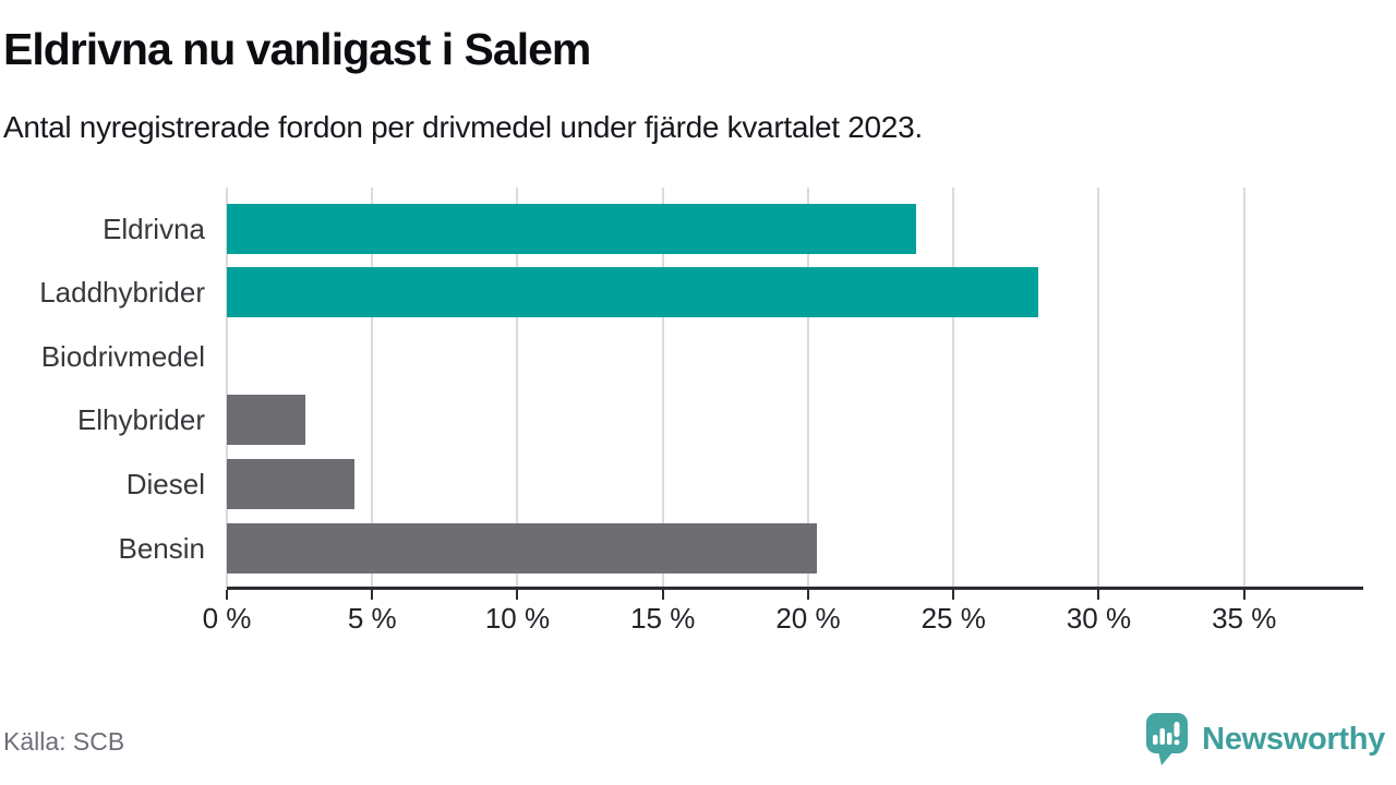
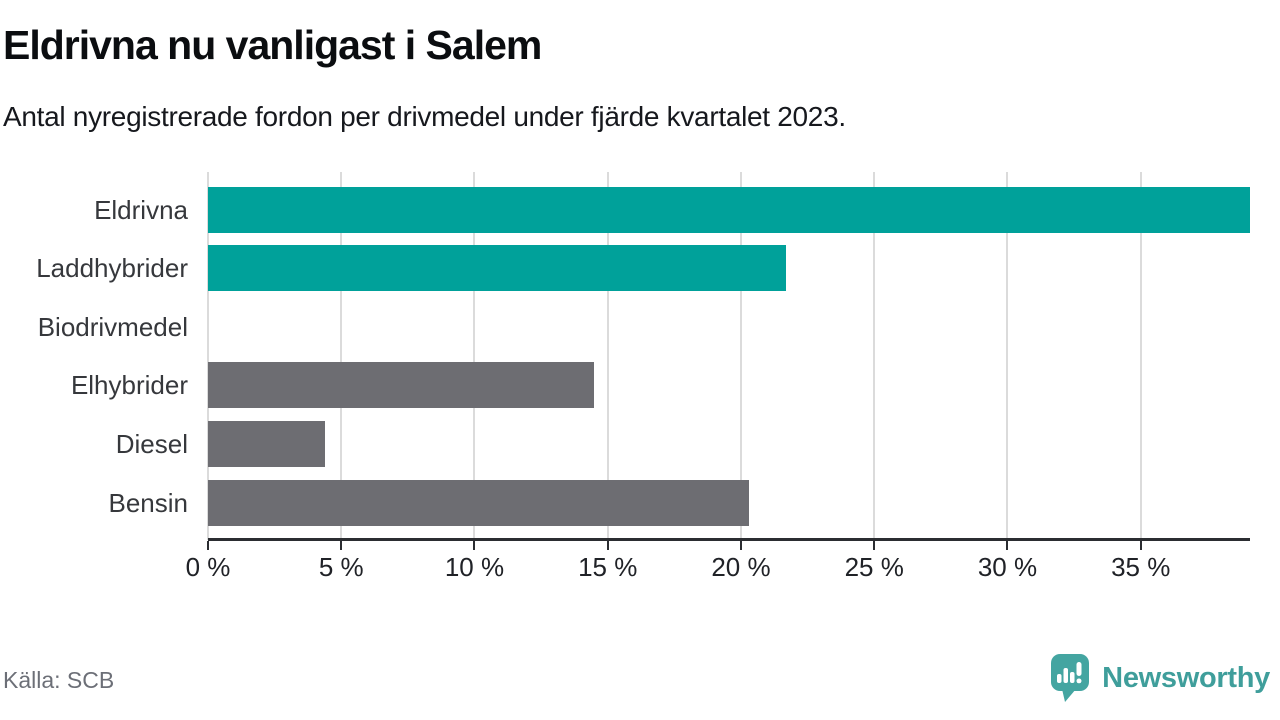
Eldrivna: 23.7% -> 39.1%
Laddhybrider: 27.9% -> 21.7%
Elhybrider: 2.7% -> 14.5%
